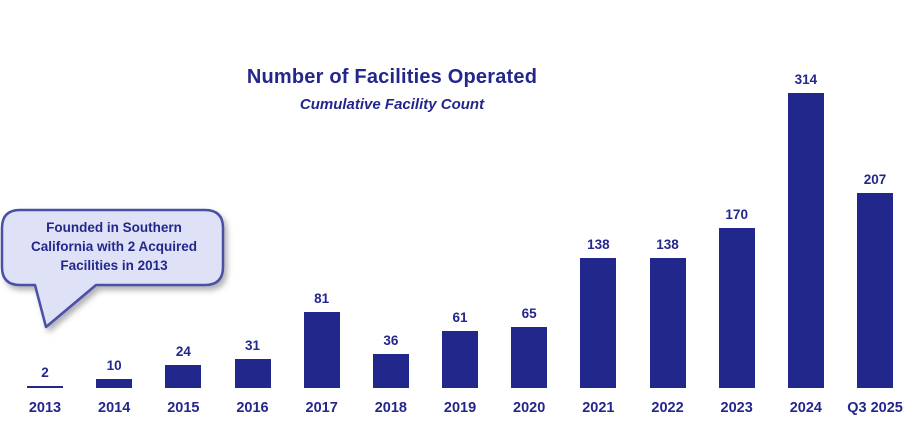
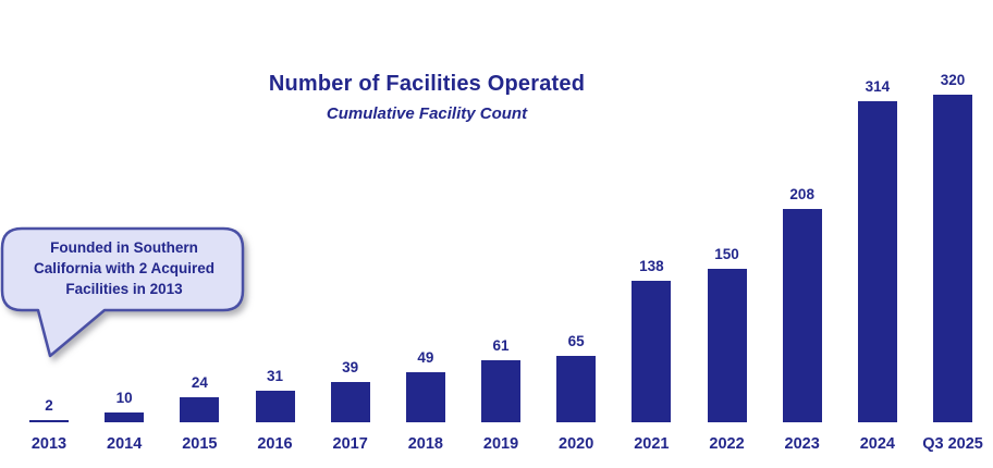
2017: 81 -> 39
2018: 36 -> 49
2022: 138 -> 150
2023: 170 -> 208
Q3 2025: 207 -> 320
